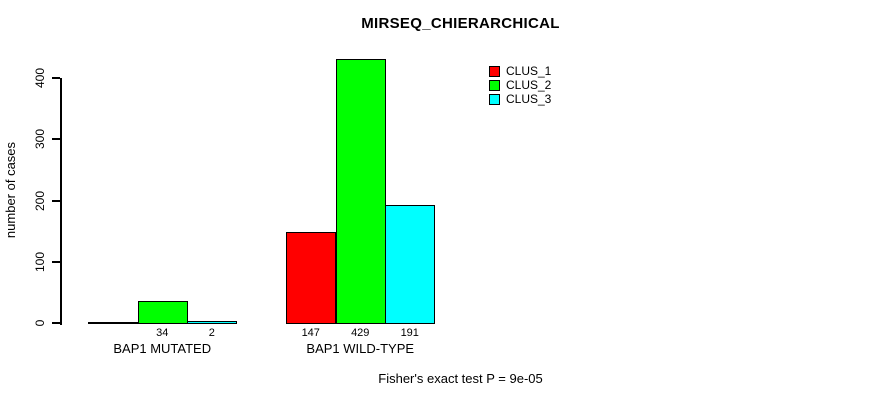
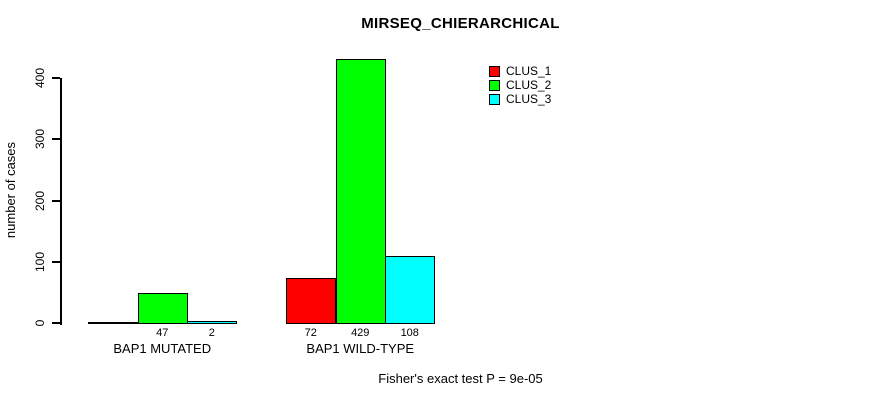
CLUS_2/BAP1 MUTATED: 34 -> 47
CLUS_1/BAP1 WILD-TYPE: 147 -> 72
CLUS_3/BAP1 WILD-TYPE: 191 -> 108
